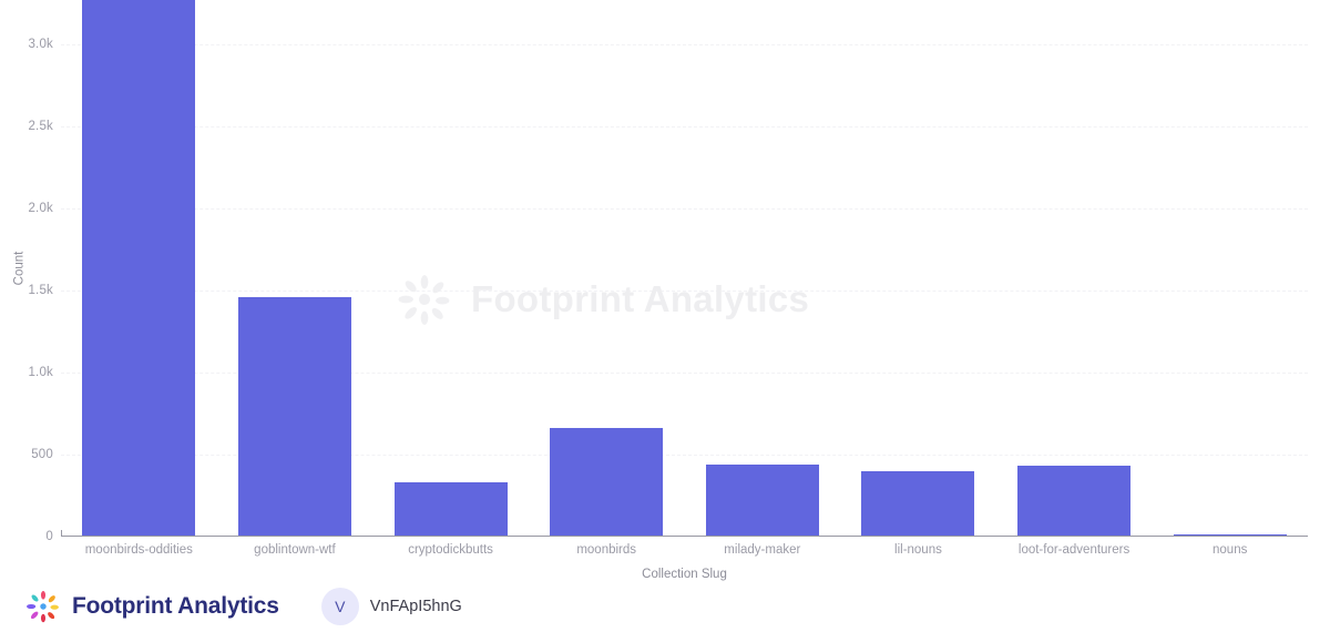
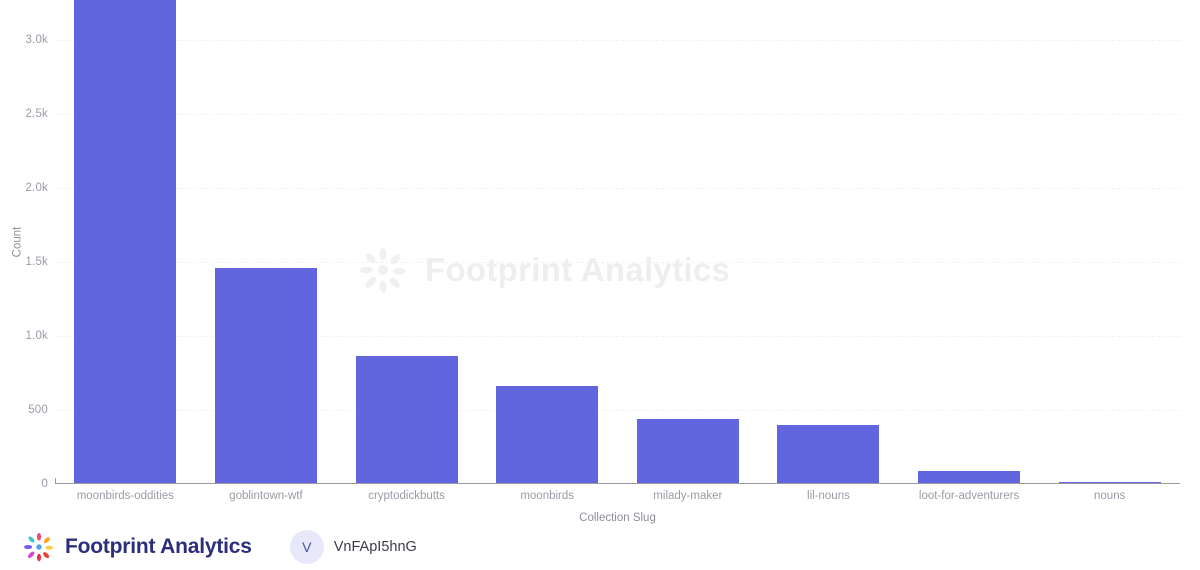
cryptodickbutts: 0.33k -> 0.86k
loot-for-adventurers: 0.43k -> 0.09k
